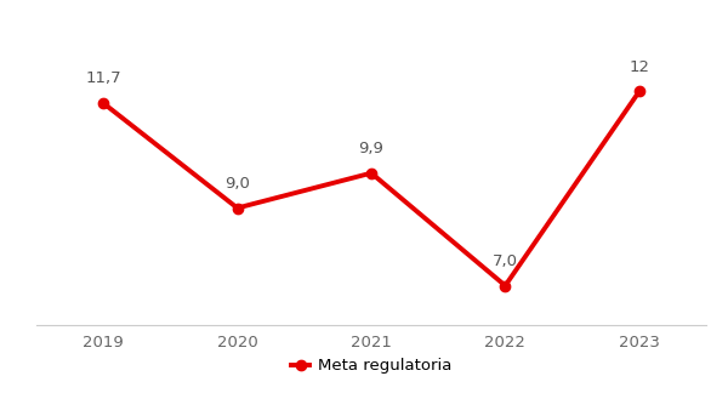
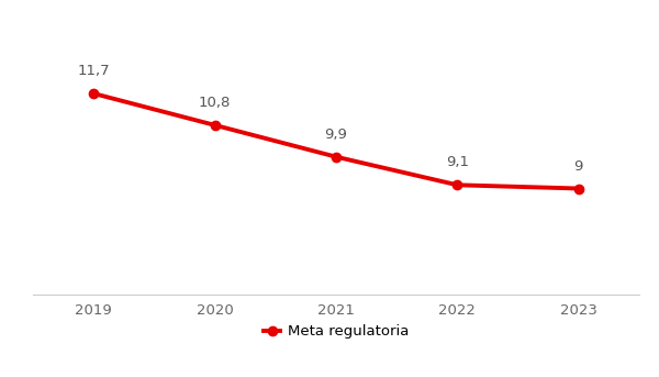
2020: 9,0 -> 10,8
2022: 7,0 -> 9,1
2023: 12 -> 9
